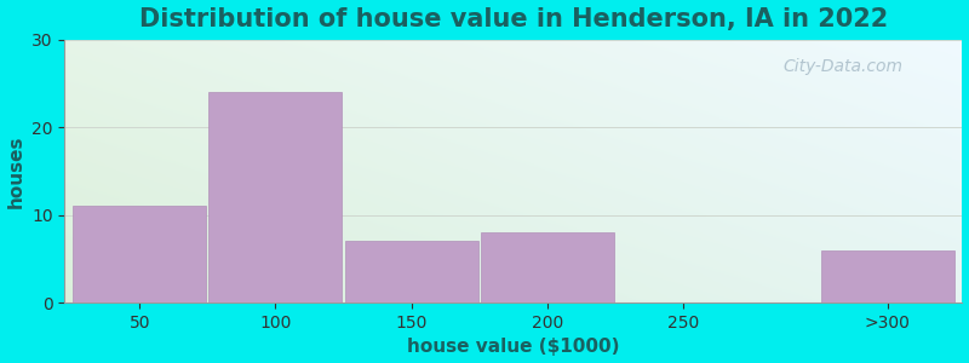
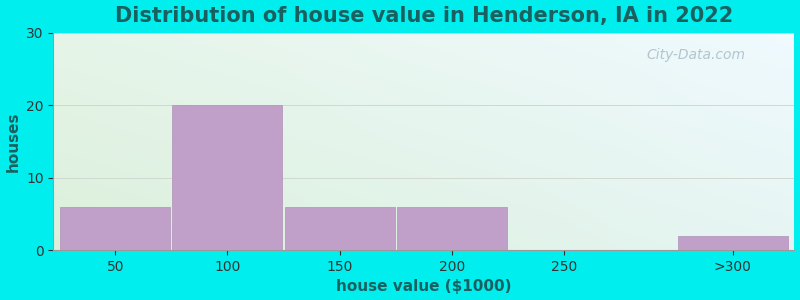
50: 11 -> 6
100: 24 -> 20
150: 7 -> 6
200: 8 -> 6
>300: 6 -> 2
